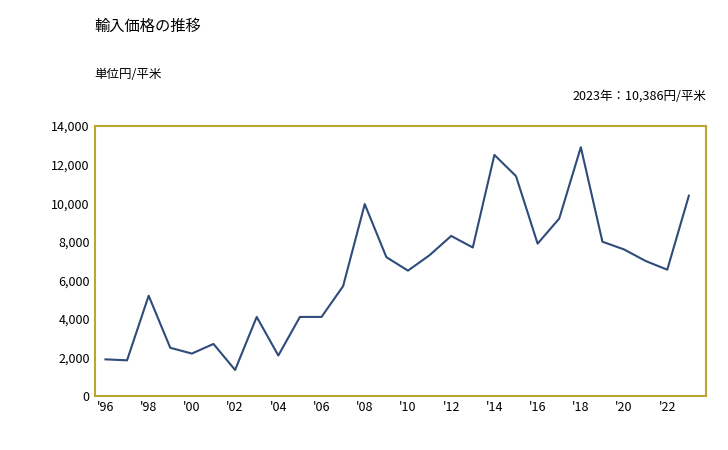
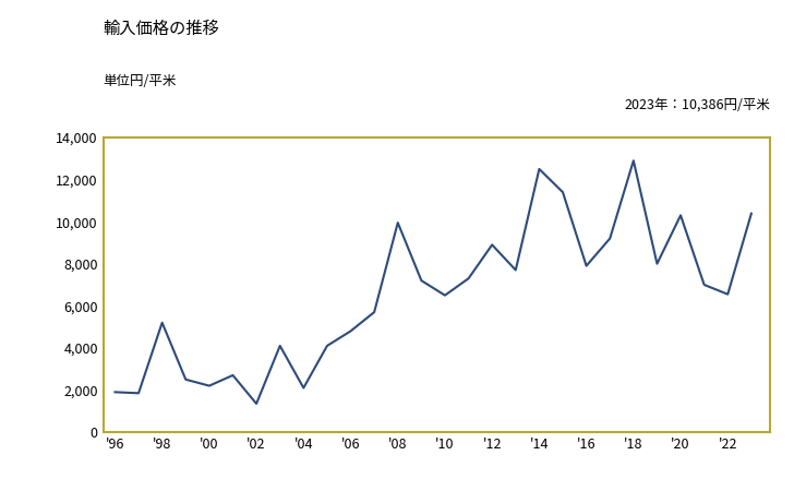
'06: 4,100 -> 4,800
'12: 8,300 -> 8,900
'20: 7,600 -> 10,300
